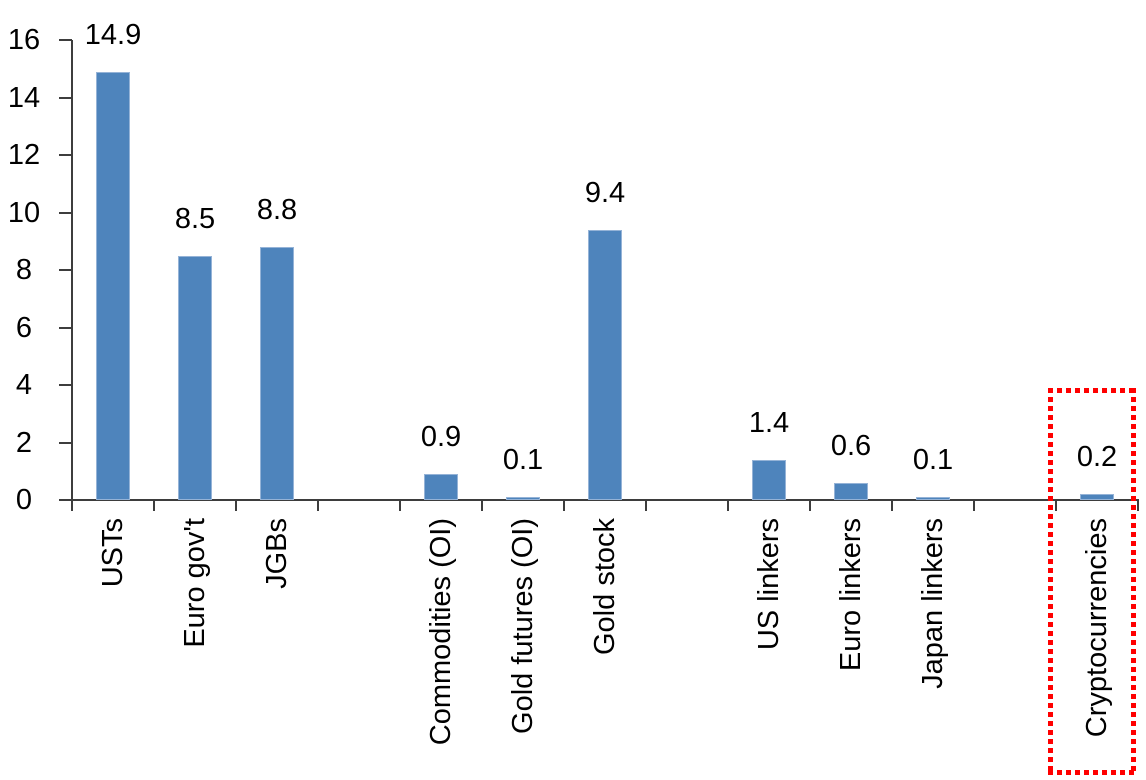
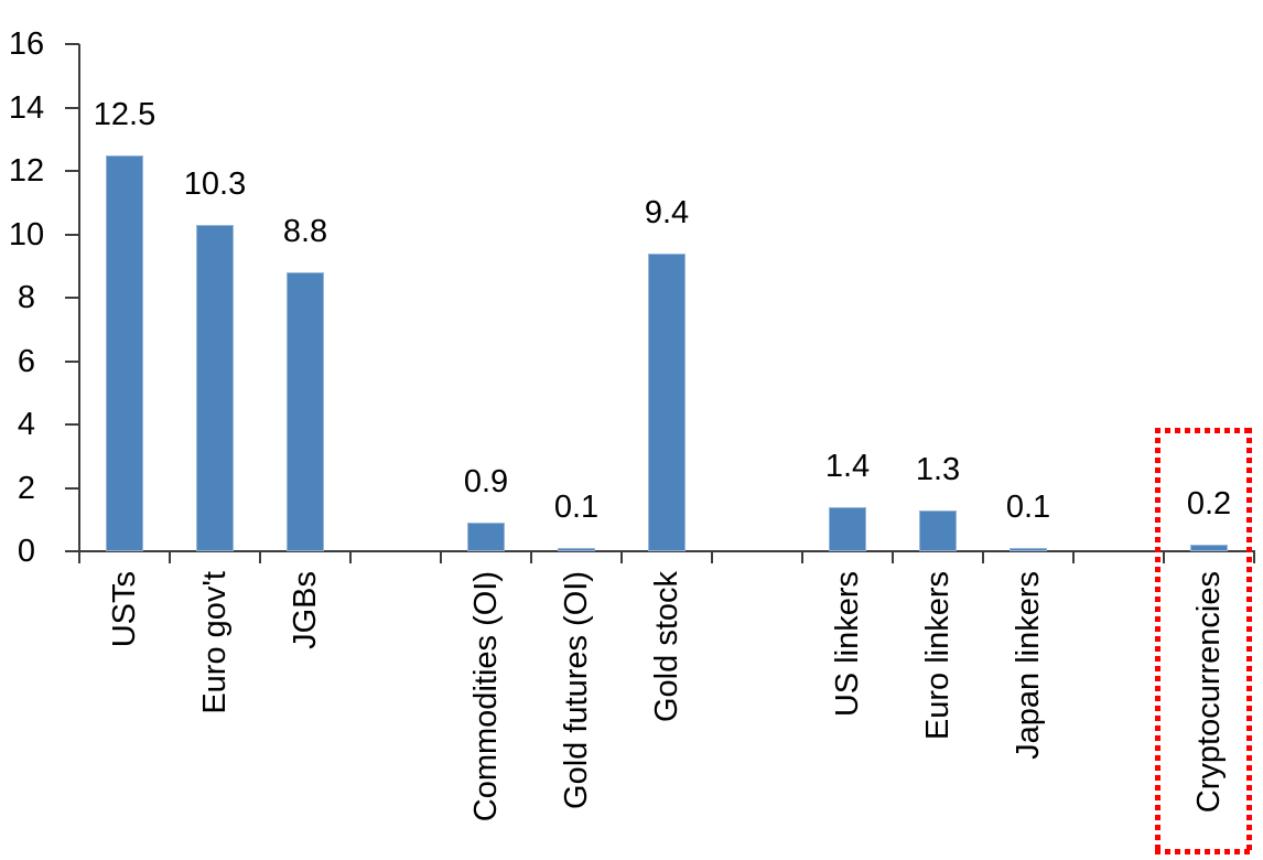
USTs: 14.9 -> 12.5
Euro gov't: 8.5 -> 10.3
Euro linkers: 0.6 -> 1.3
